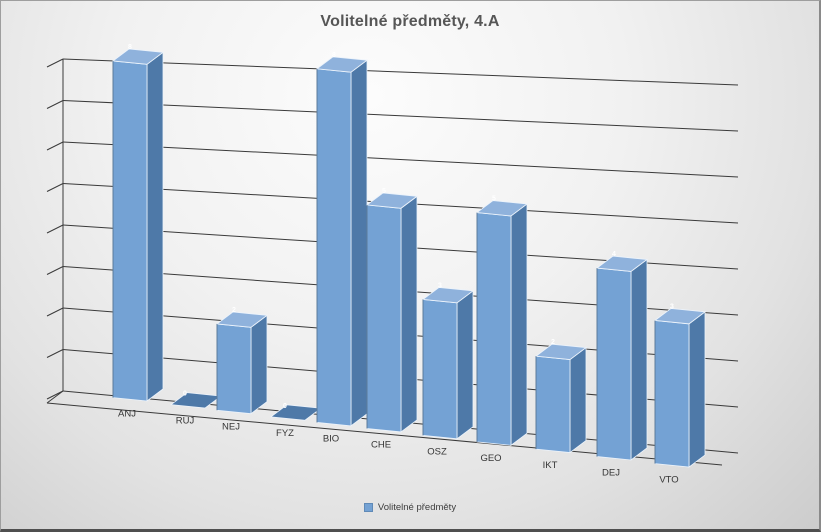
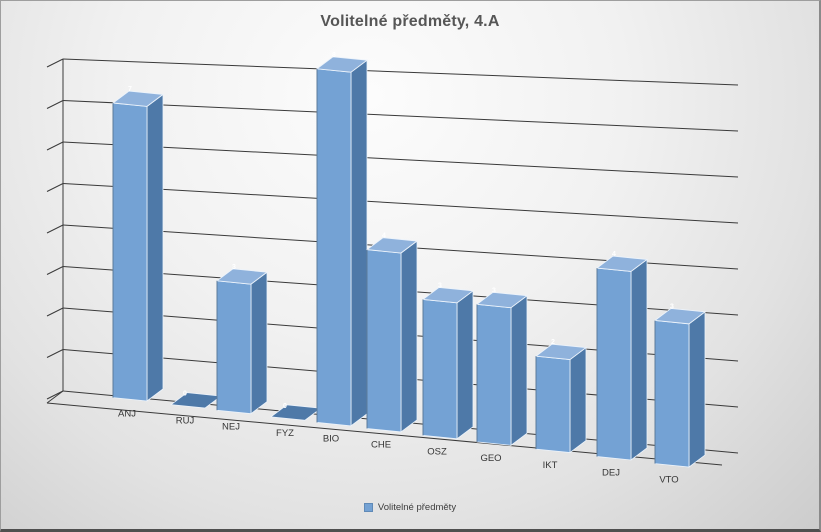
ANJ: 8 -> 7
NEJ: 2 -> 3
CHE: 5 -> 4
GEO: 5 -> 3
